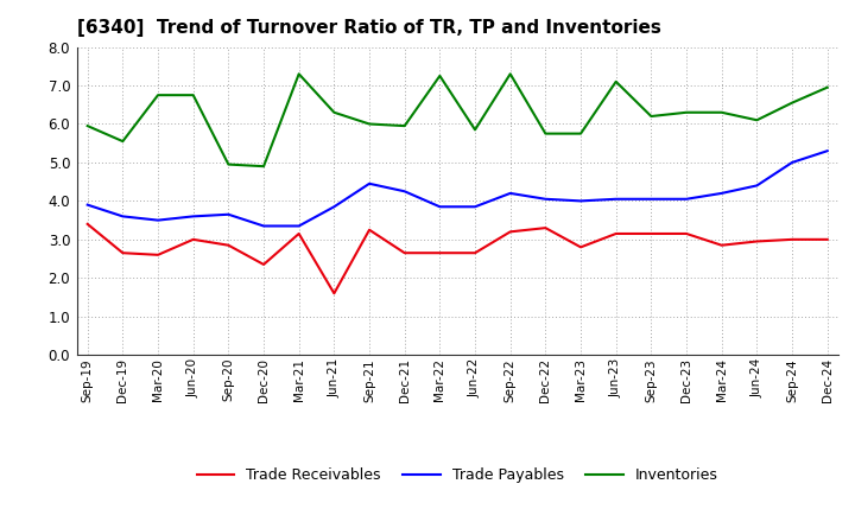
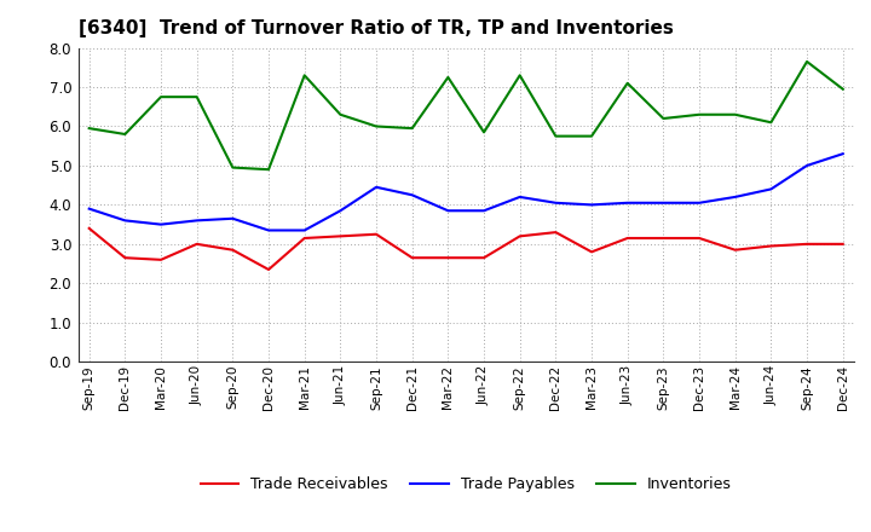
Inventories/Dec-19: 5.55 -> 5.80
Trade Receivables/Jun-21: 1.60 -> 3.20
Inventories/Sep-24: 6.55 -> 7.65
